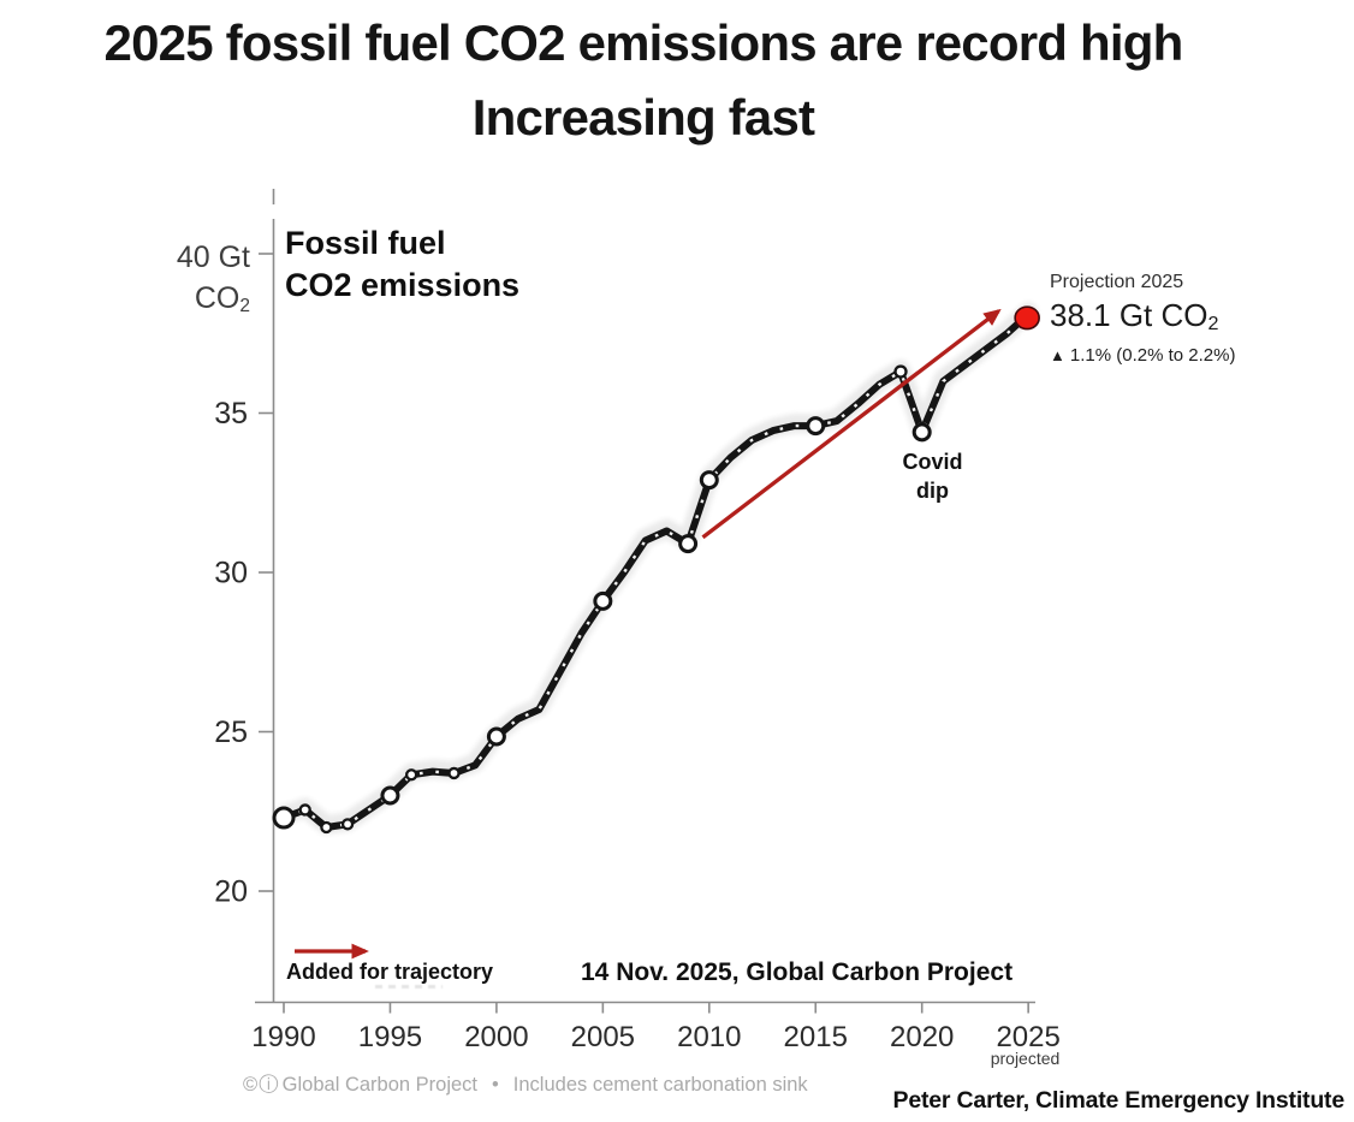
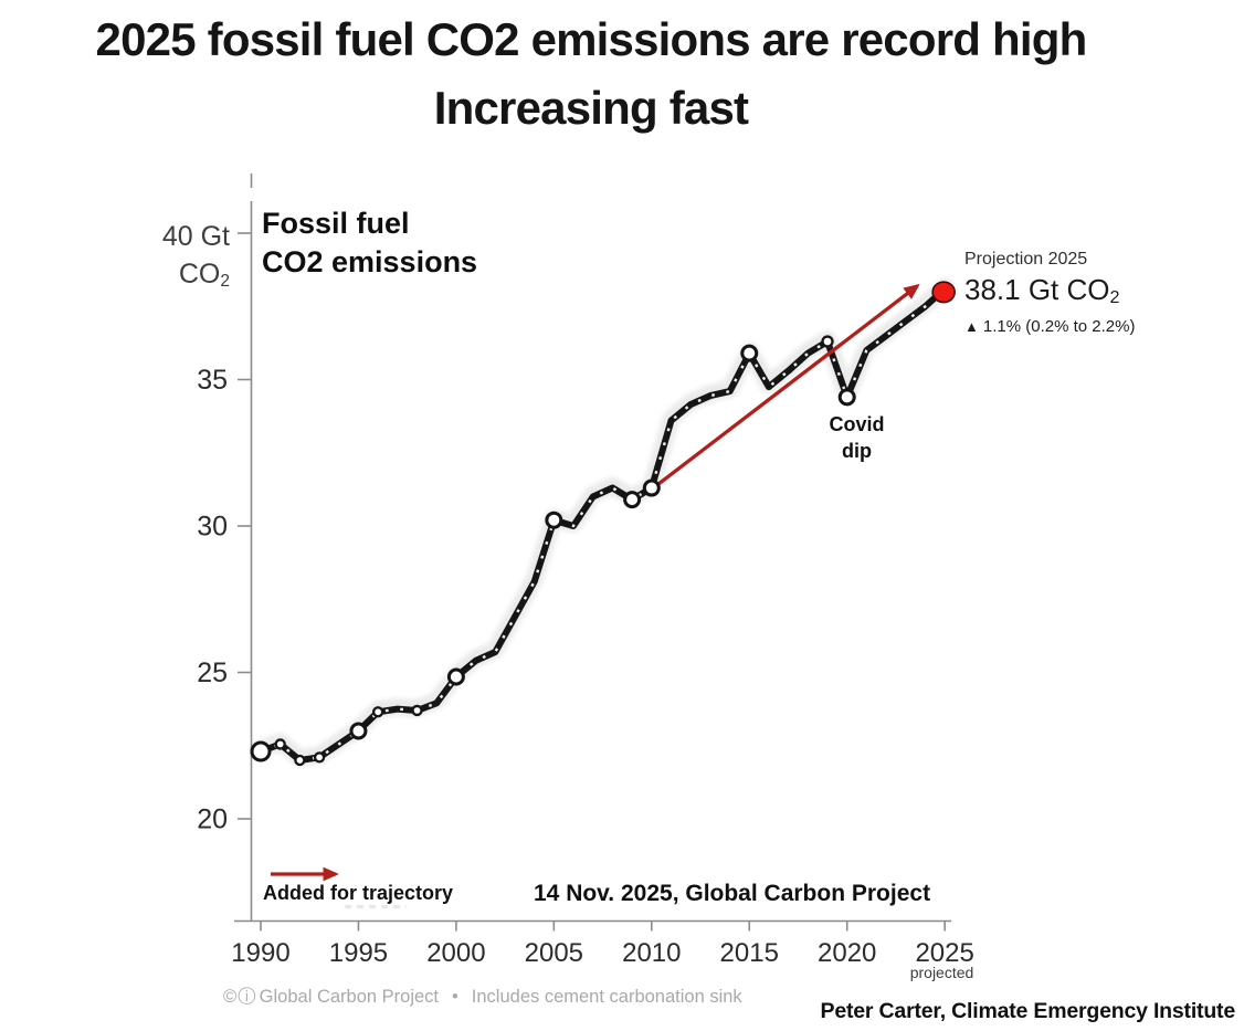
2005: 29.1 -> 30.2
2010: 32.9 -> 31.3
2015: 34.6 -> 35.9
